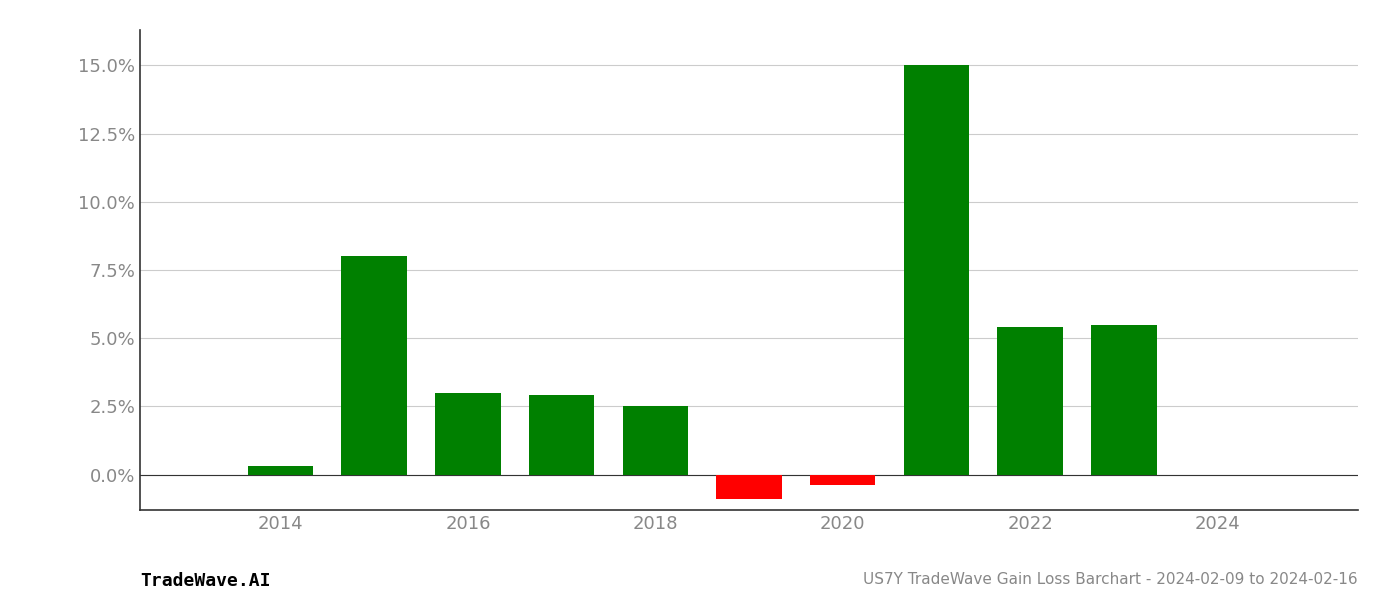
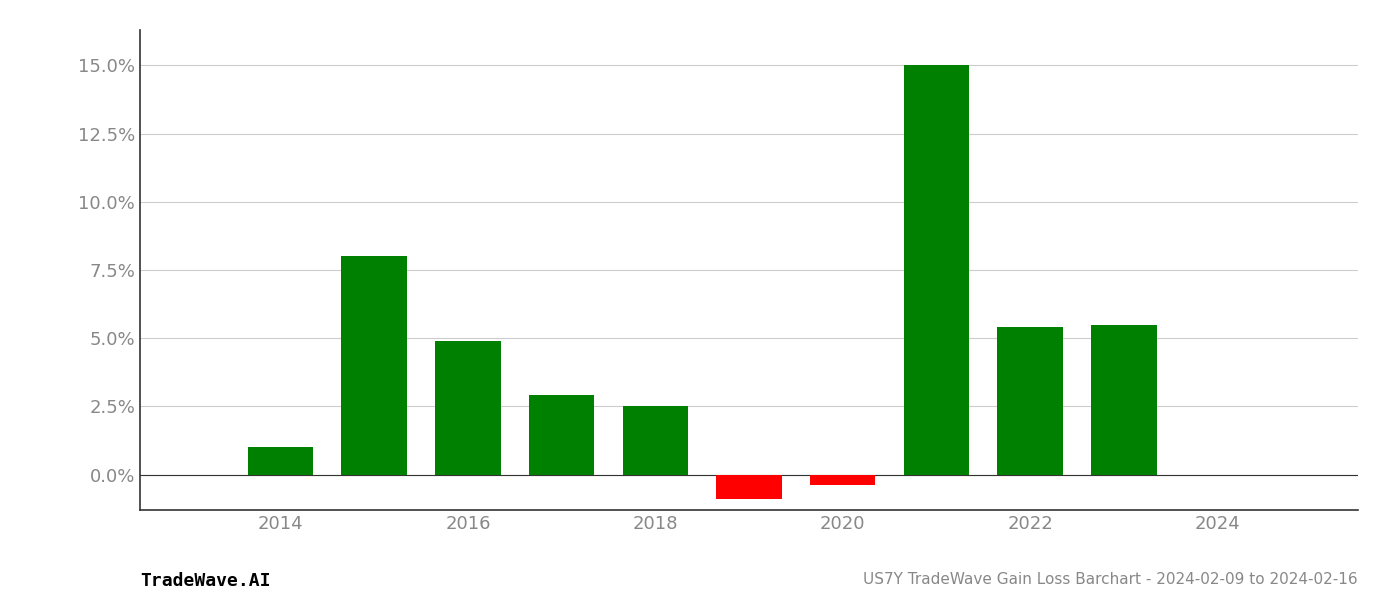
2014: 0.3% -> 1.0%
2016: 3.0% -> 4.9%
